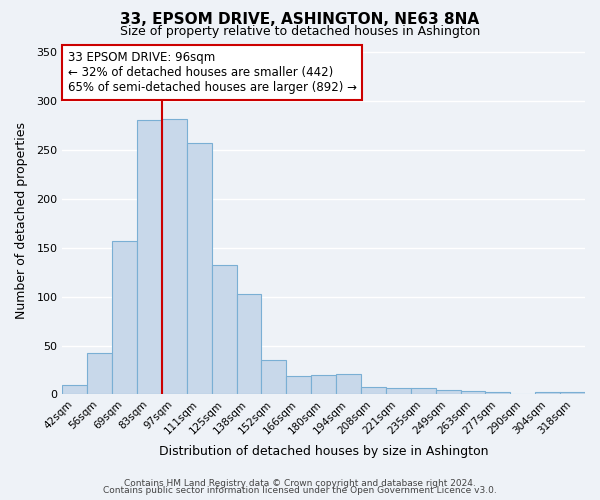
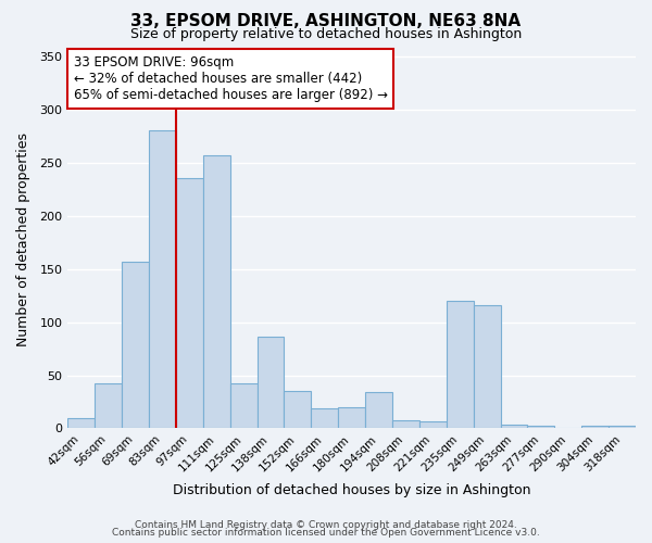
97sqm: 282 -> 236
125sqm: 132 -> 42
138sqm: 103 -> 86
194sqm: 21 -> 34
235sqm: 7 -> 120
249sqm: 5 -> 116
